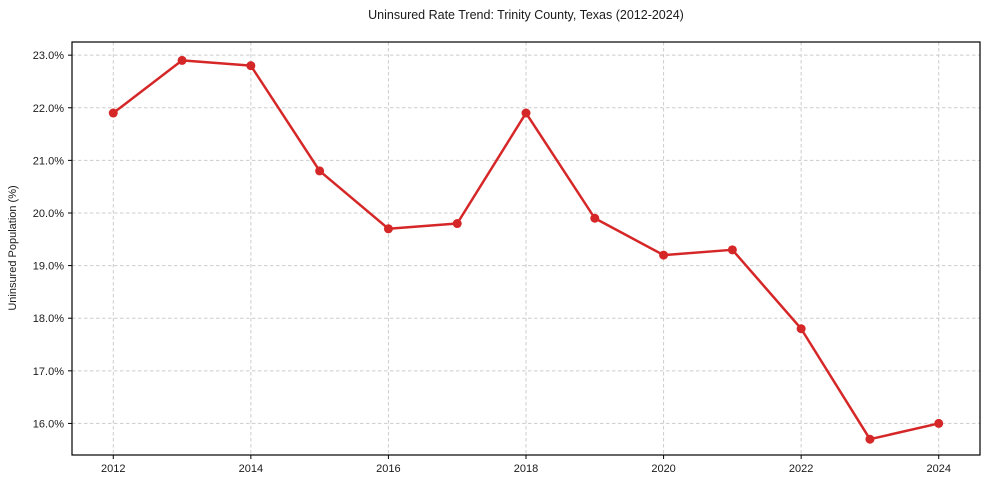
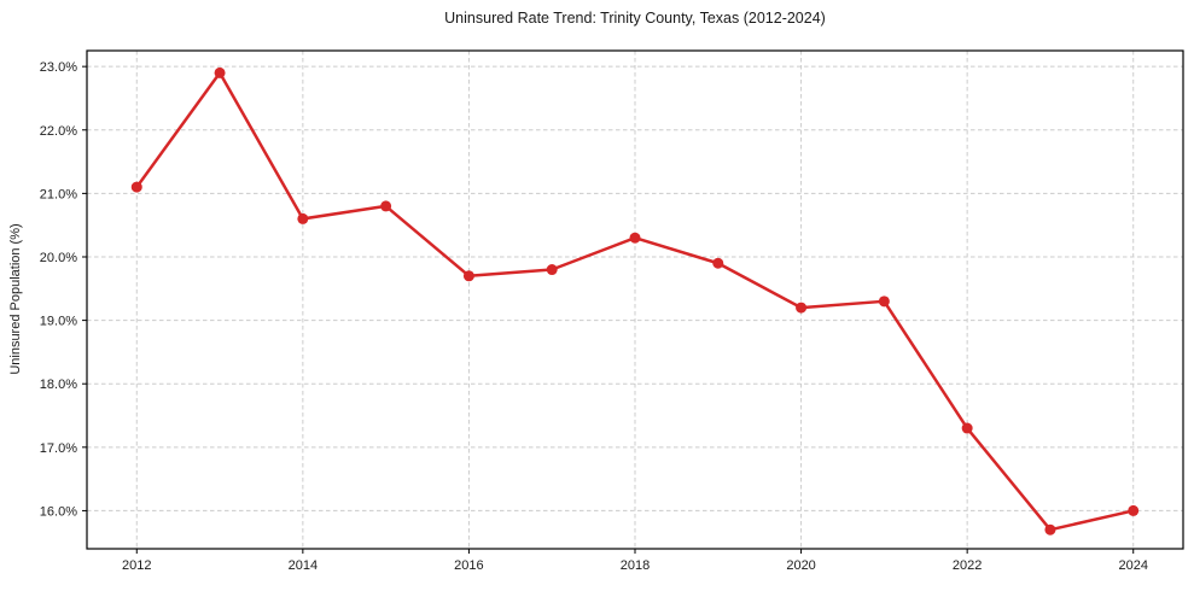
2012: 21.9% -> 21.1%
2014: 22.8% -> 20.6%
2018: 21.9% -> 20.3%
2022: 17.8% -> 17.3%
